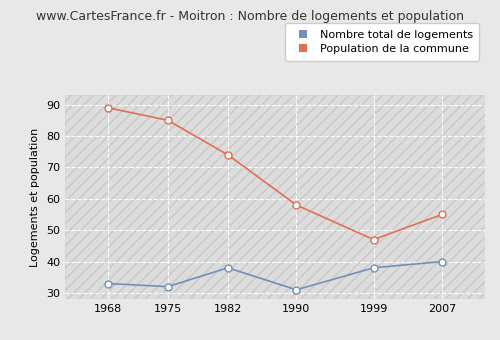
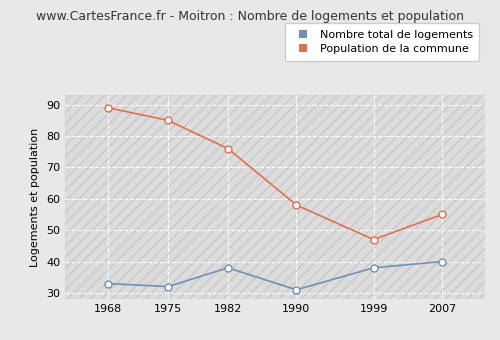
Population de la commune/1982: 74 -> 76
